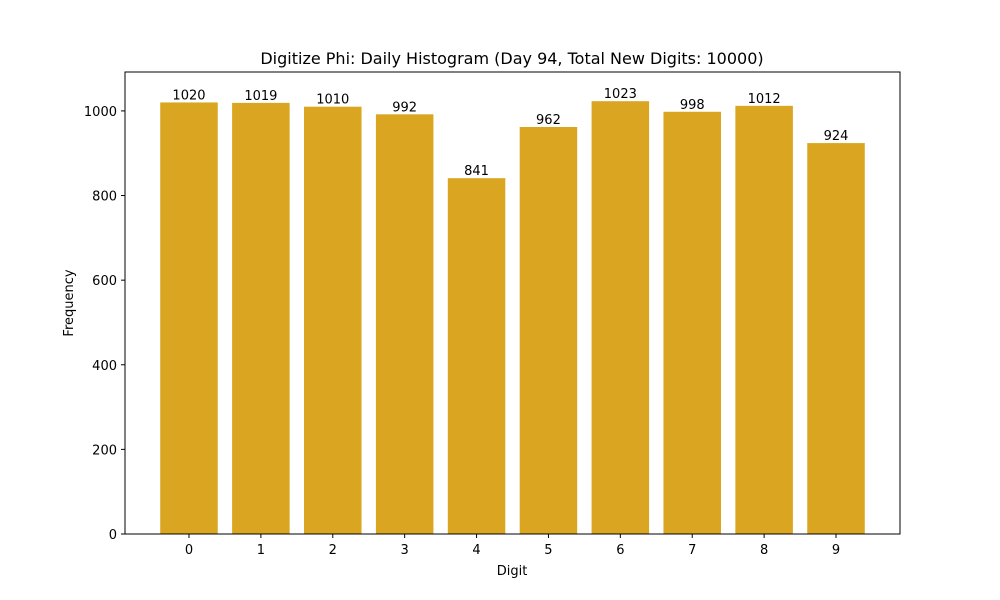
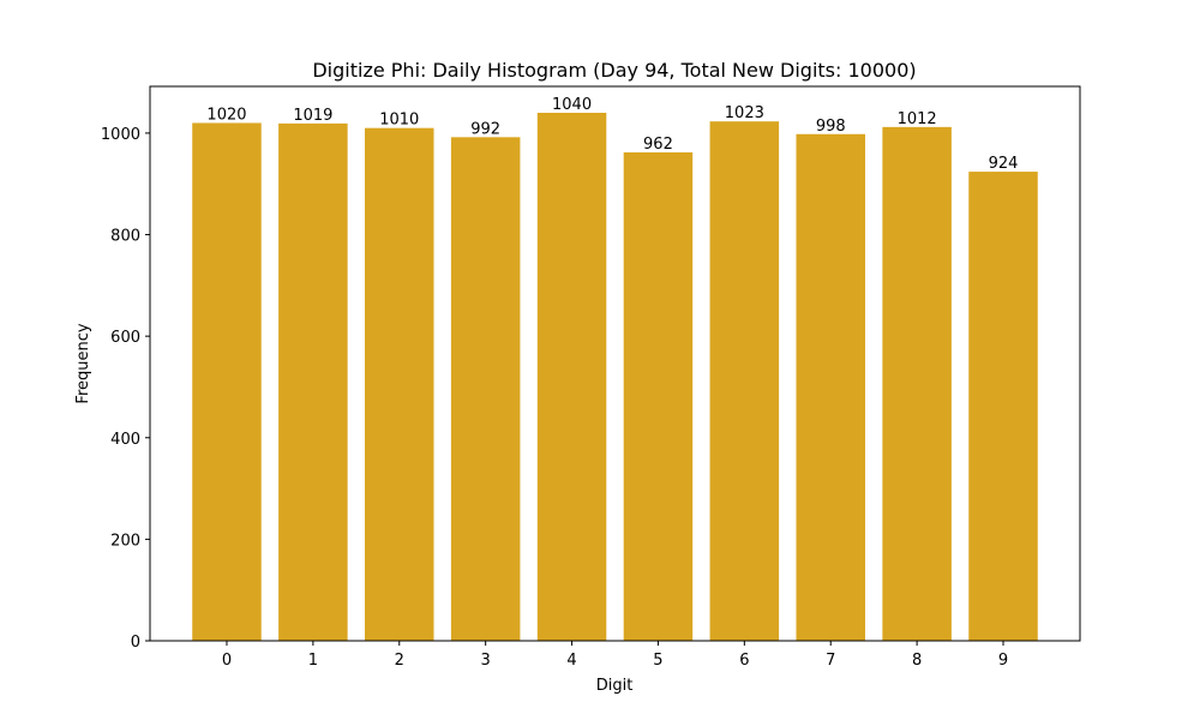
4: 841 -> 1040
